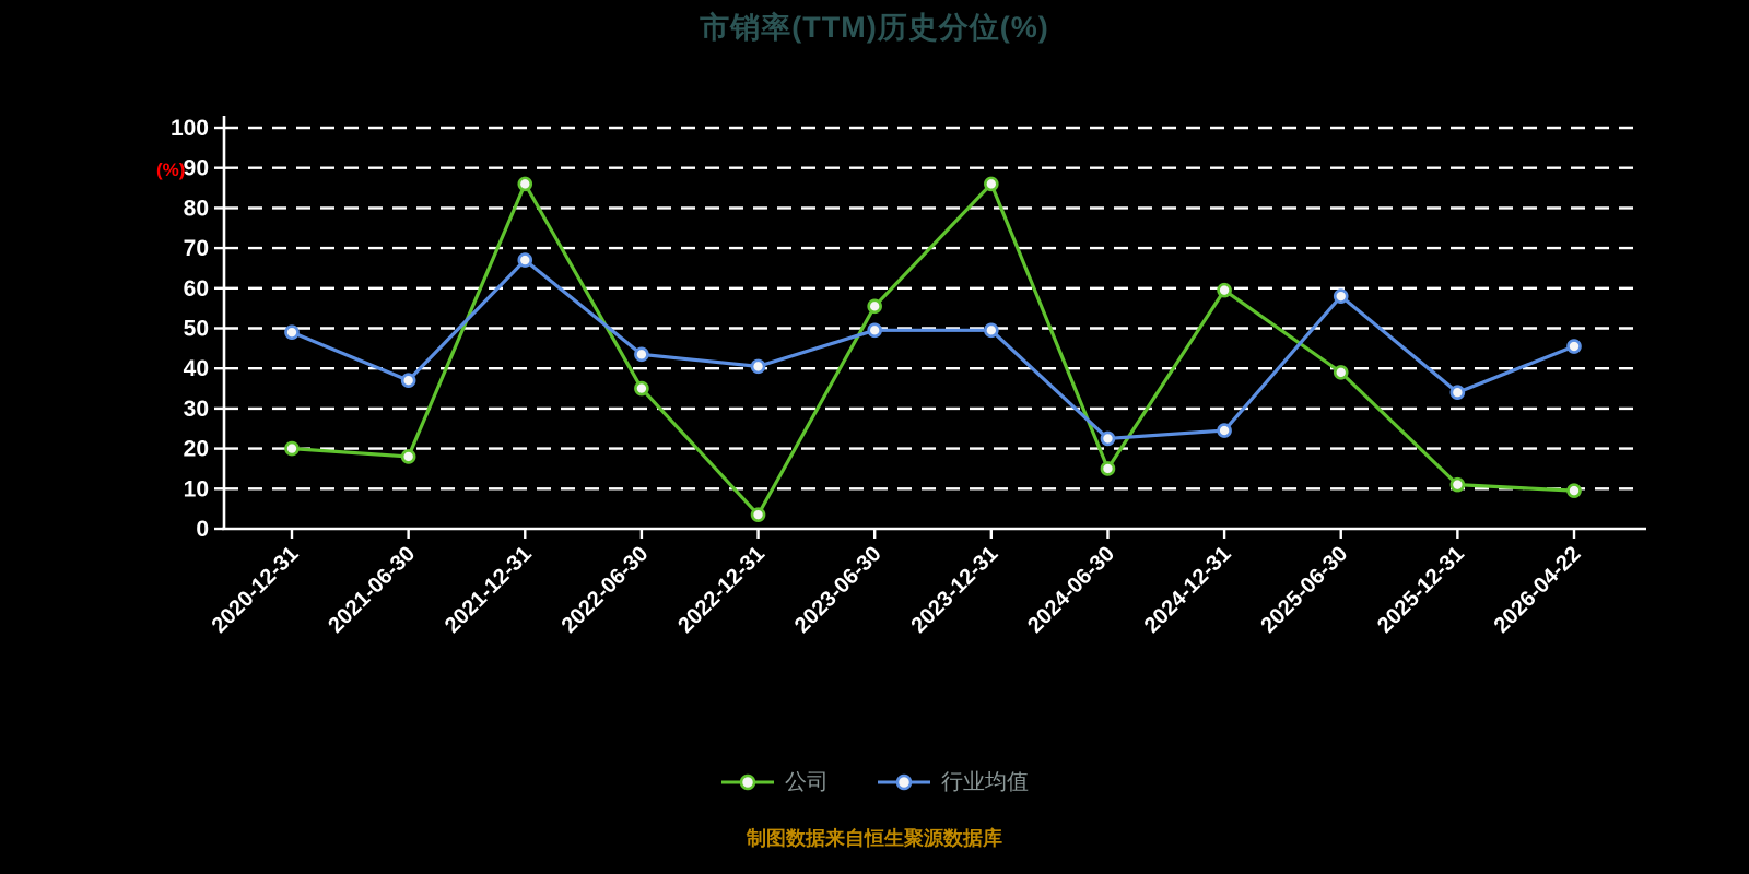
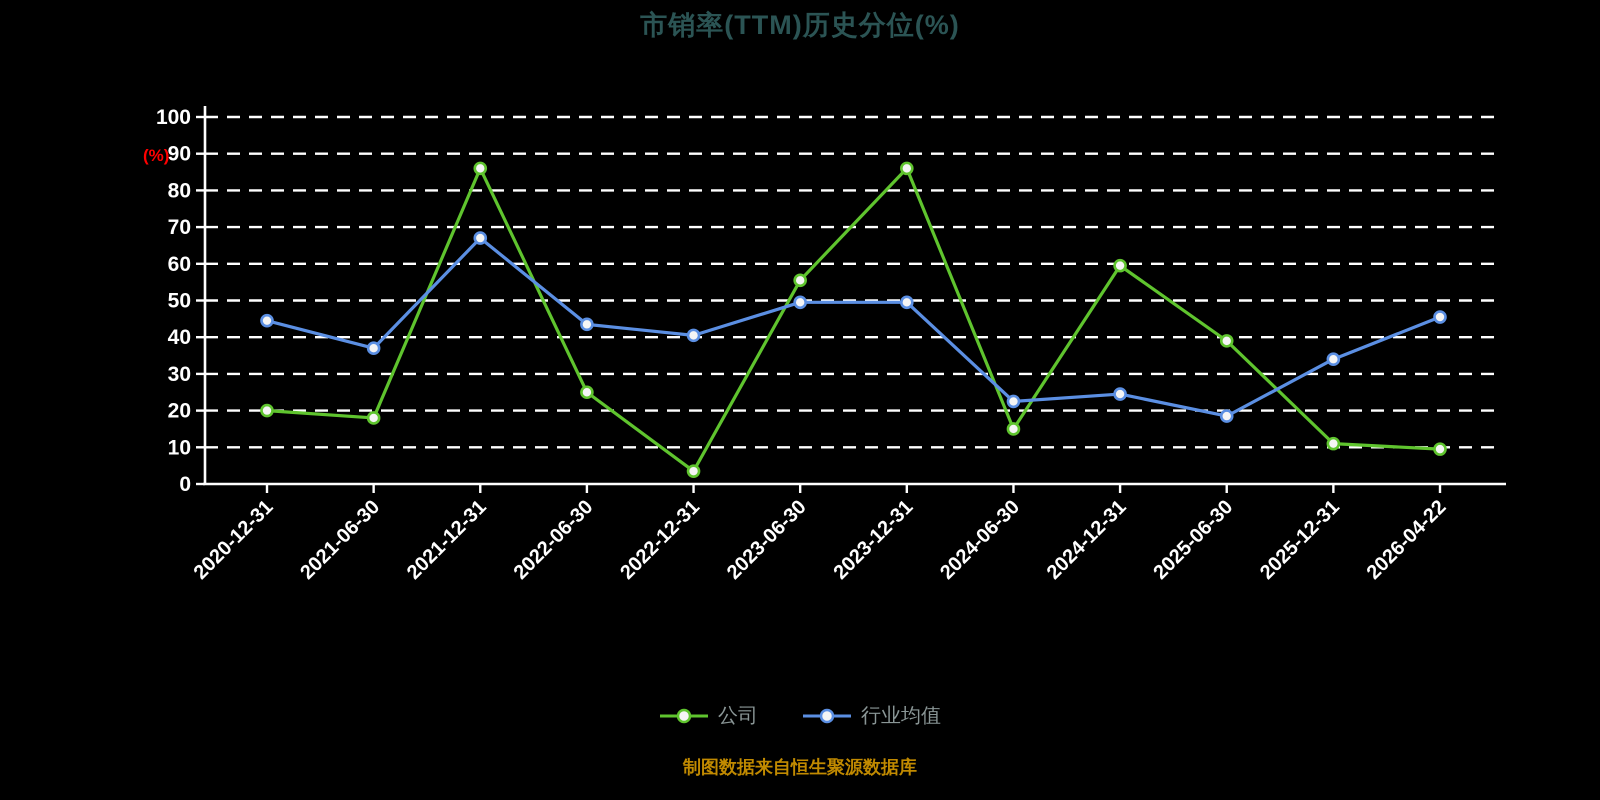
行业均值/2020-12-31: 49 -> 44
公司/2022-06-30: 35 -> 25
行业均值/2025-06-30: 58 -> 18
